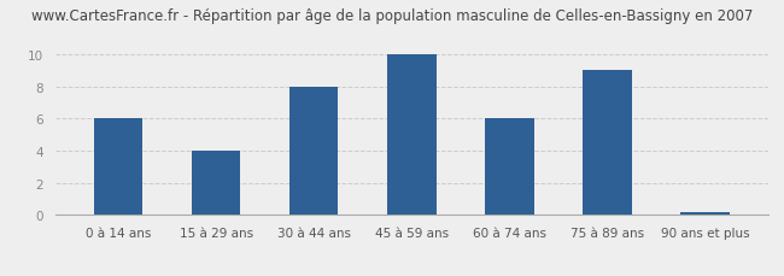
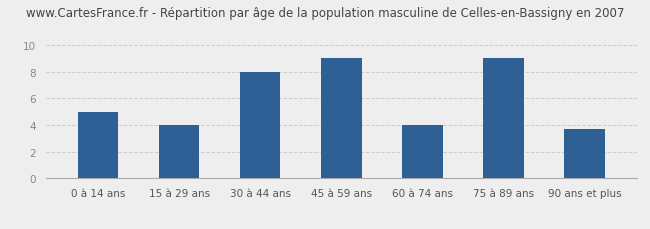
0 à 14 ans: 6.0 -> 5.0
45 à 59 ans: 10.0 -> 9.0
60 à 74 ans: 6.0 -> 4.0
90 ans et plus: 0.1 -> 3.7
